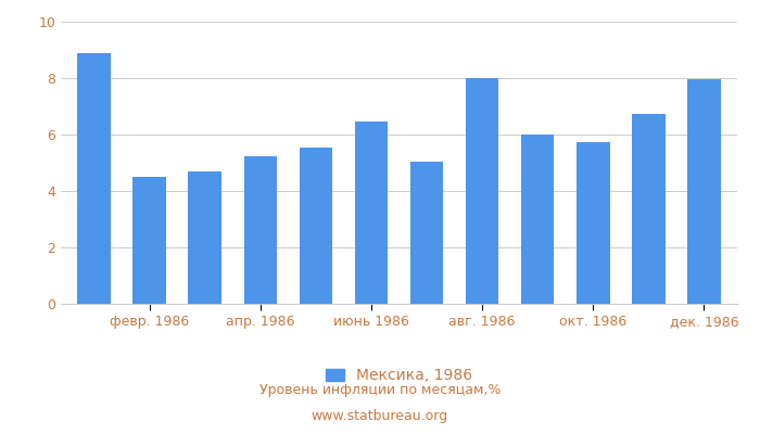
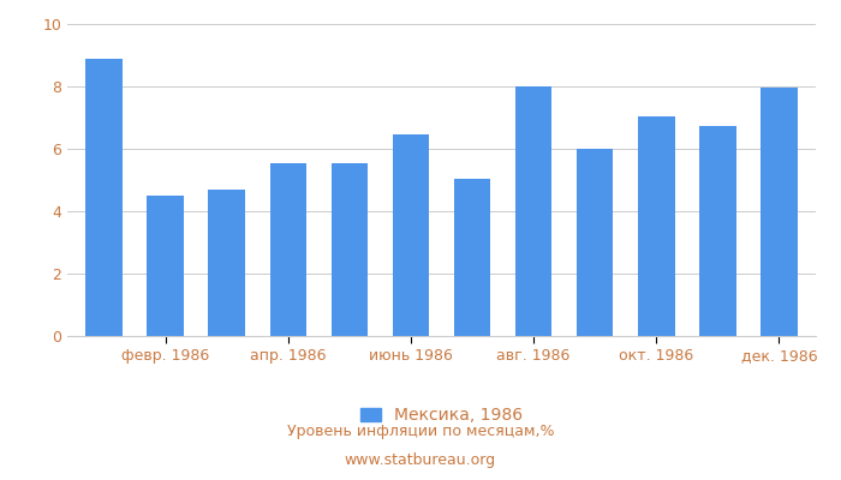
апр. 1986: 5.25 -> 5.55
окт. 1986: 5.75 -> 7.05
